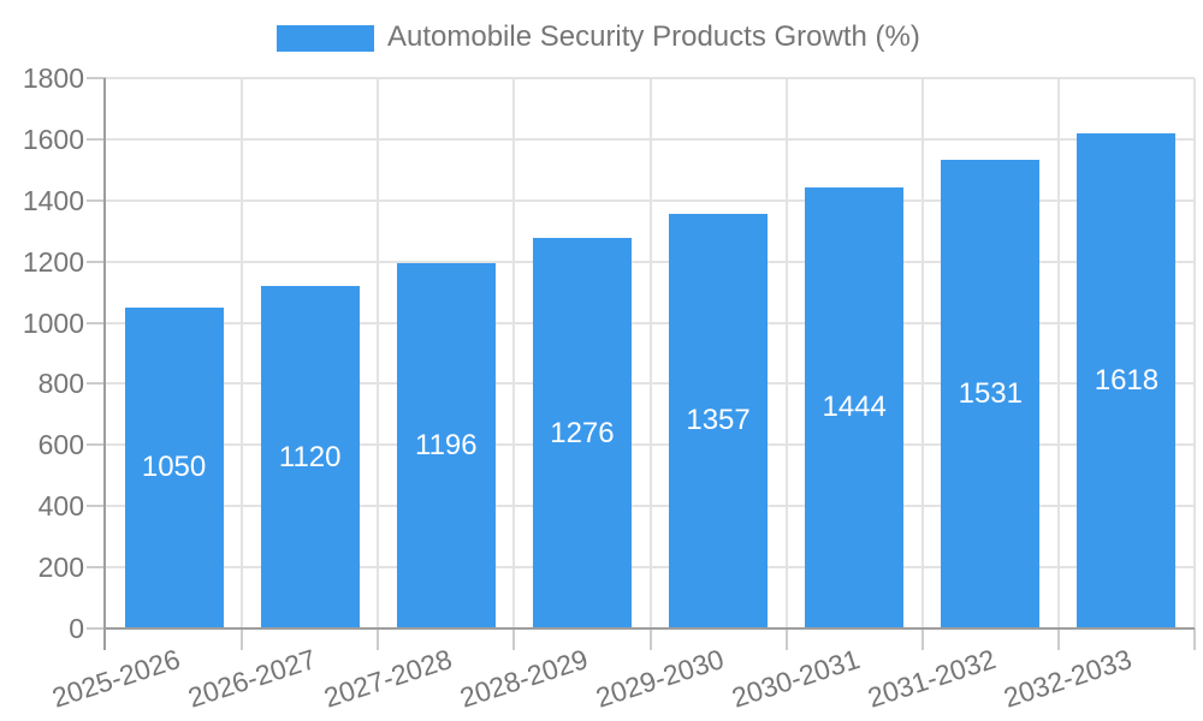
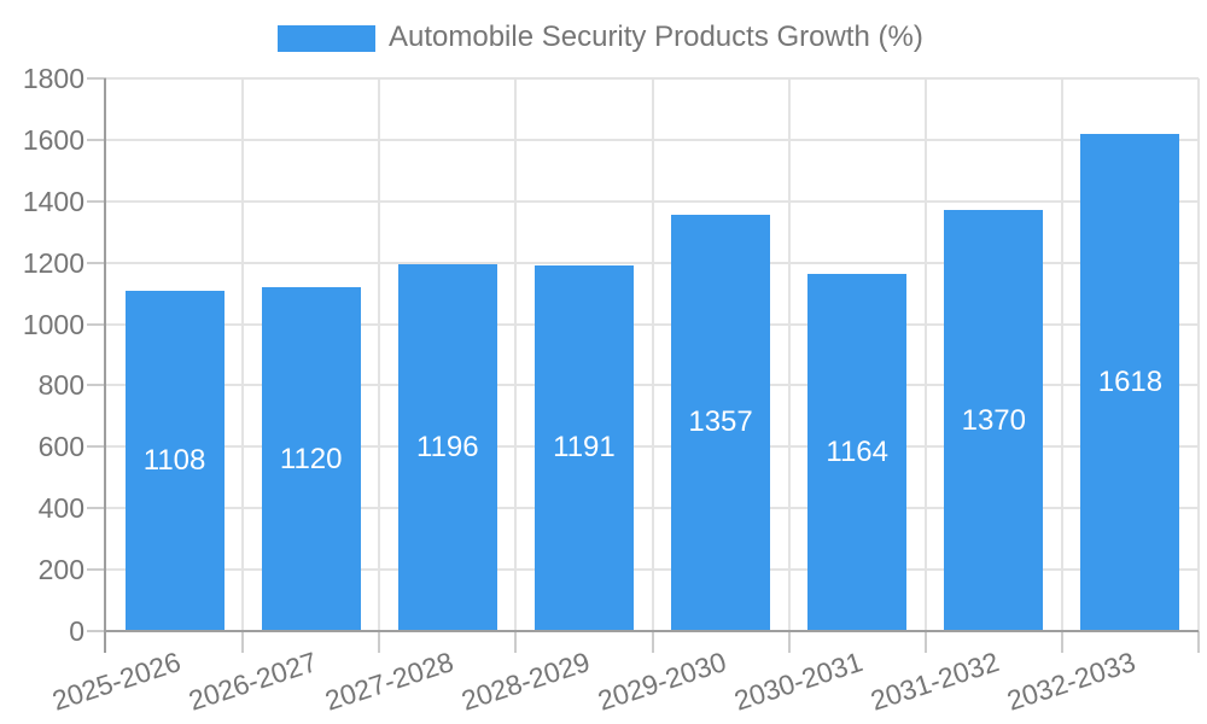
2025-2026: 1050 -> 1108
2028-2029: 1276 -> 1191
2030-2031: 1444 -> 1164
2031-2032: 1531 -> 1370
